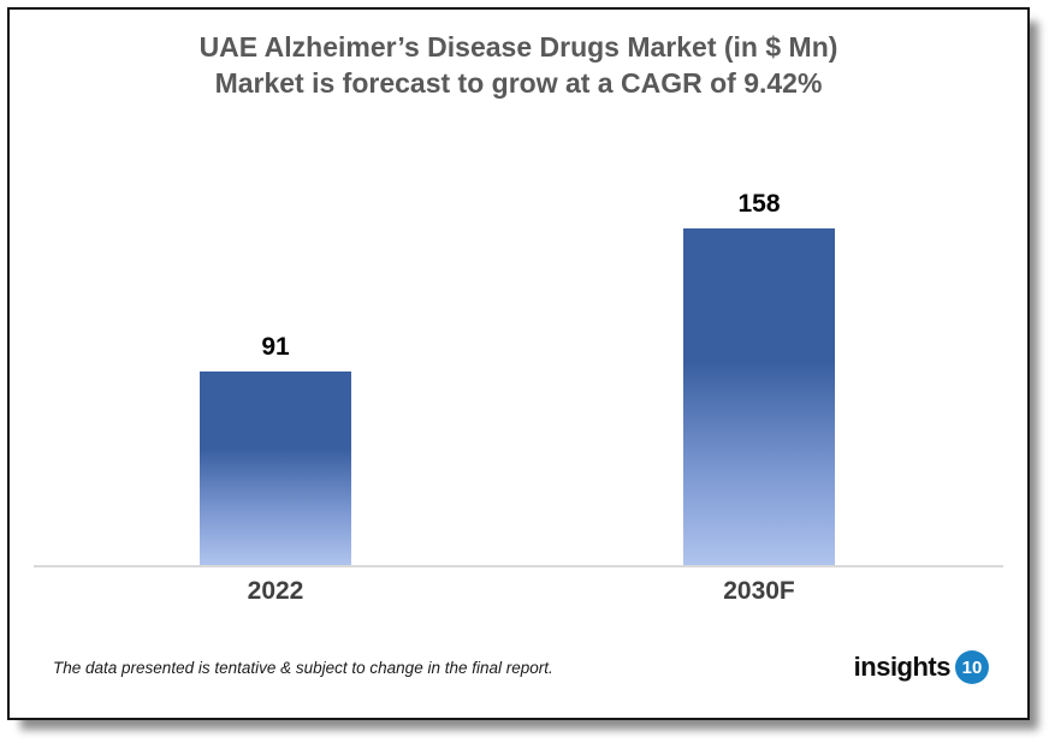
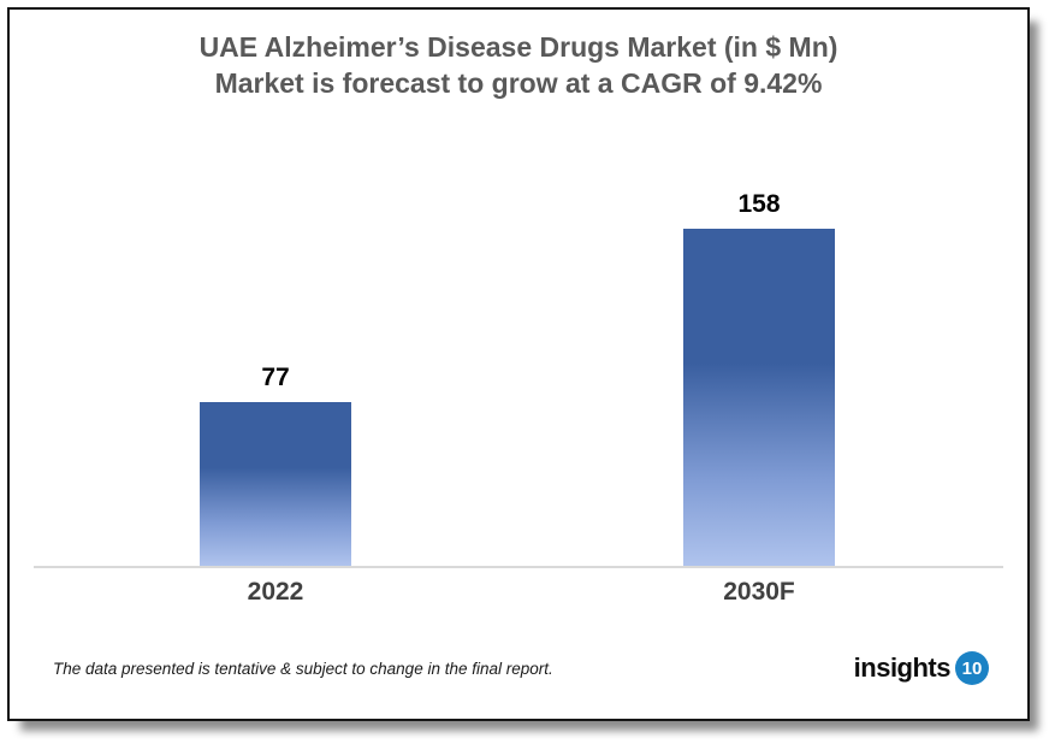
2022: 91 -> 77
